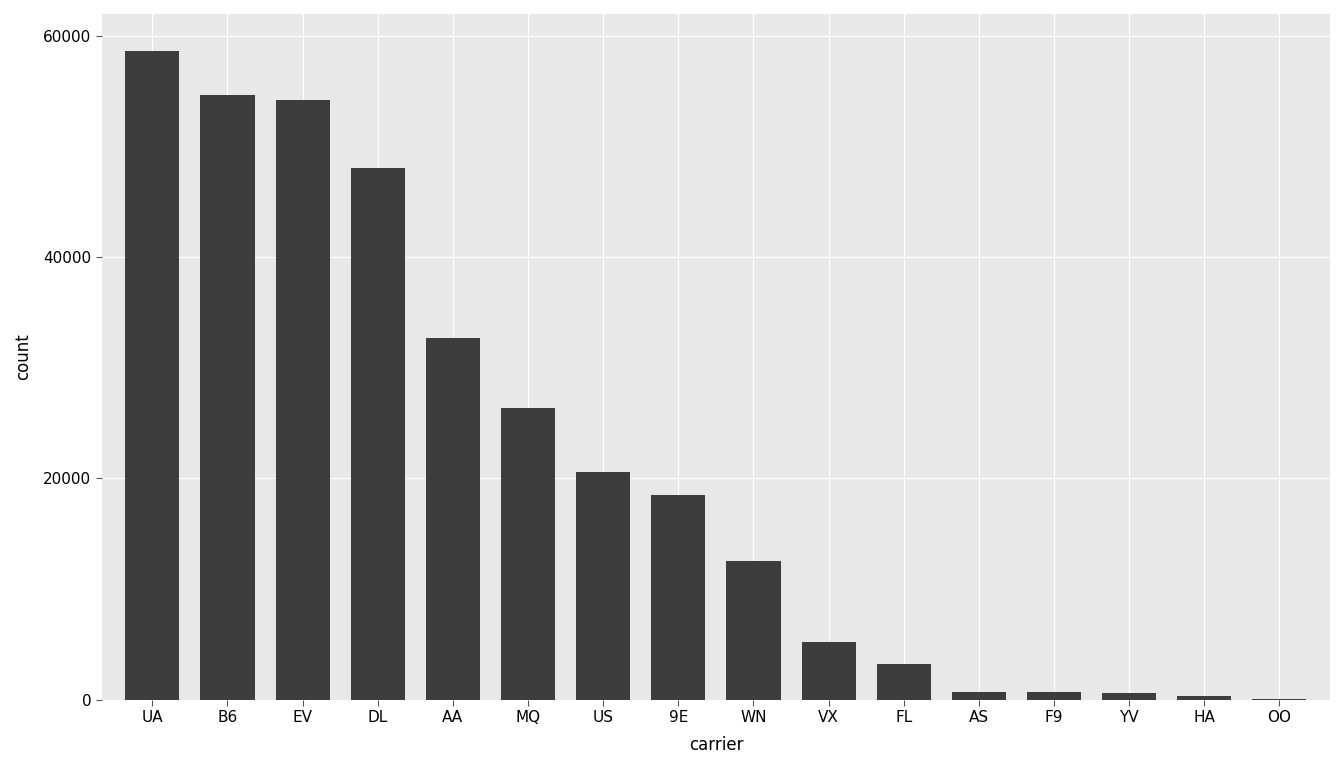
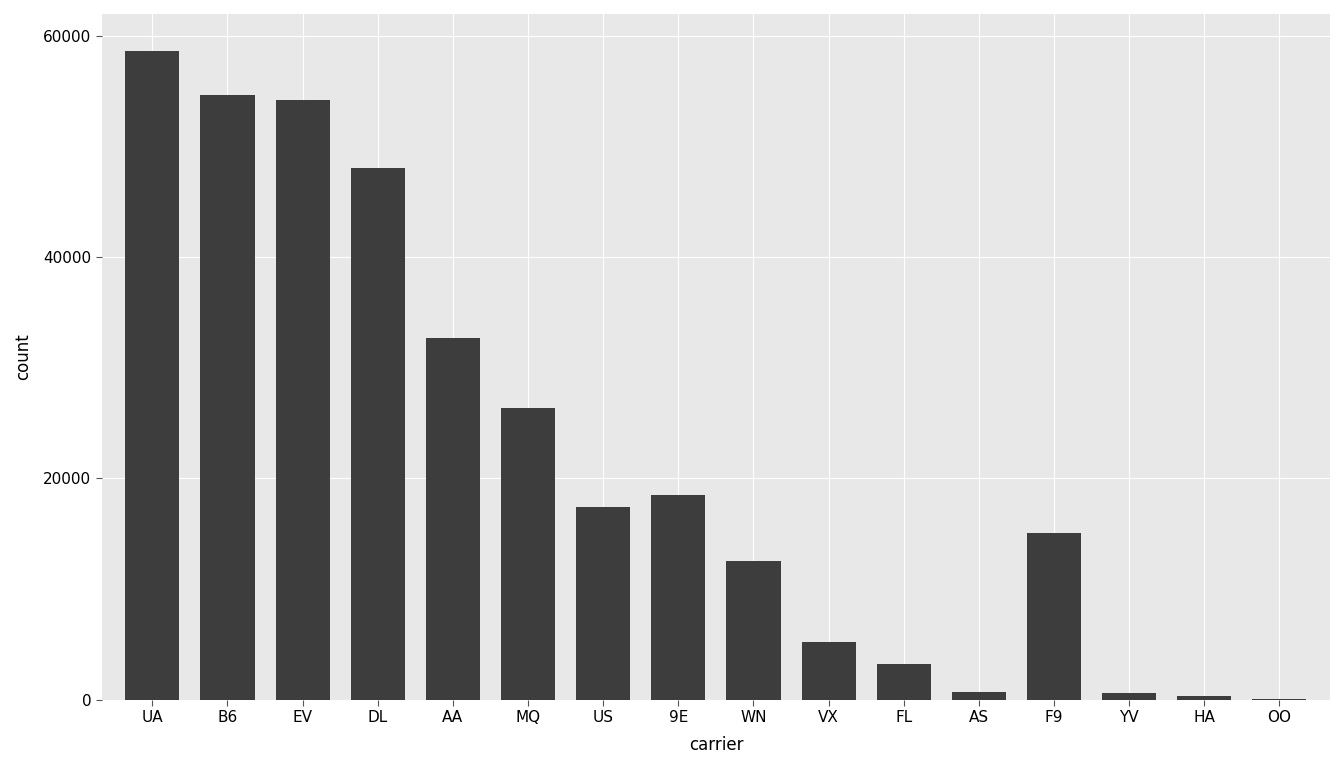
US: 20500 -> 17400
F9: 700 -> 15100
